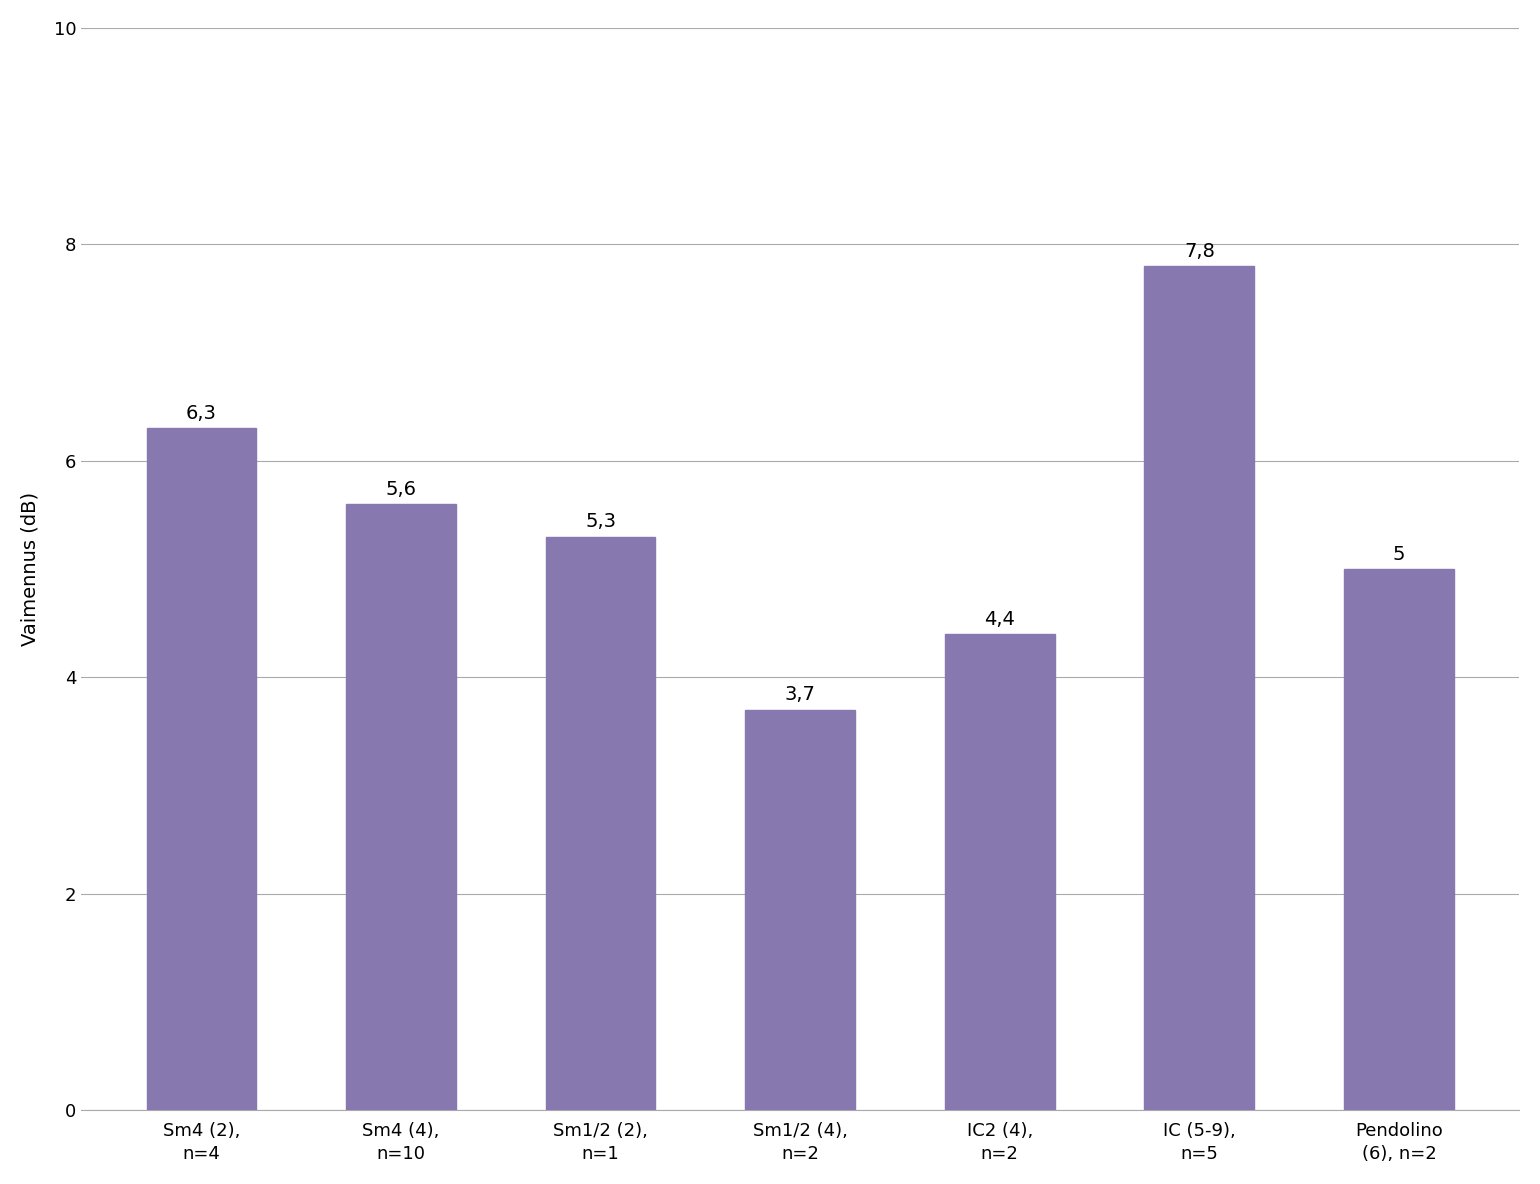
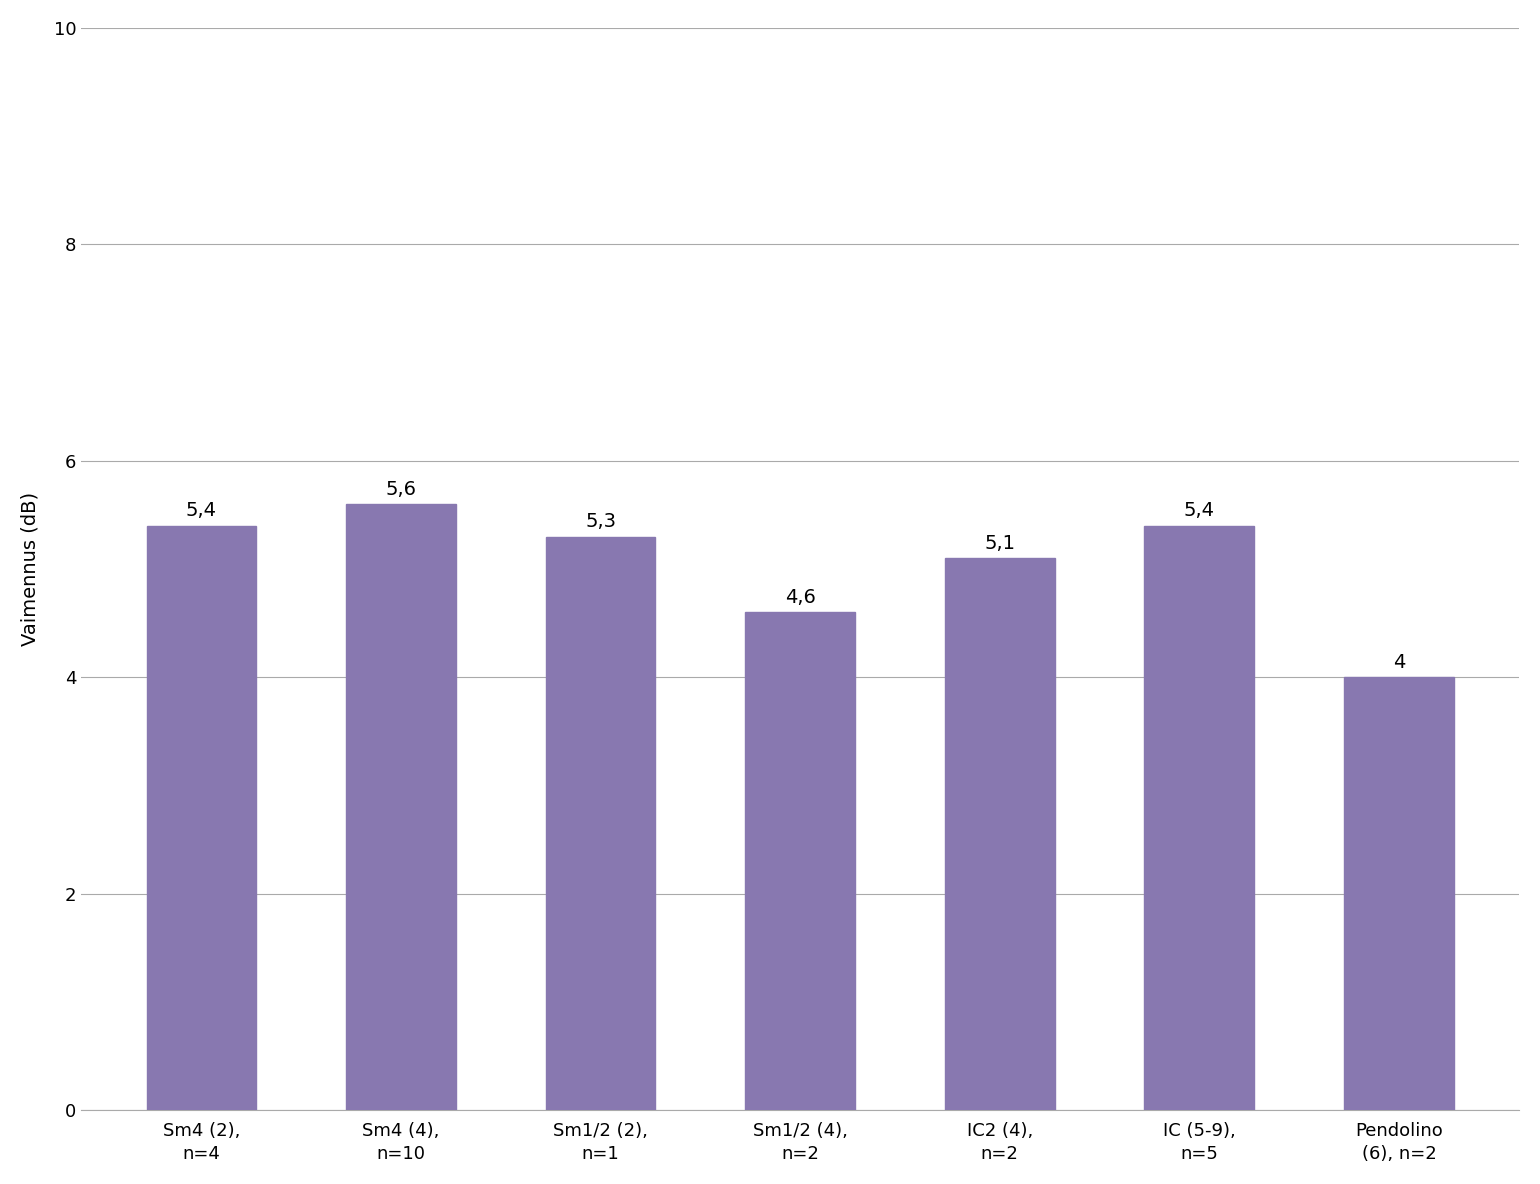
Sm4 (2), n=4: 6,3 -> 5,4
Sm1/2 (4), n=2: 3,7 -> 4,6
IC2 (4), n=2: 4,4 -> 5,1
IC (5-9), n=5: 7,8 -> 5,4
Pendolino (6), n=2: 5 -> 4
